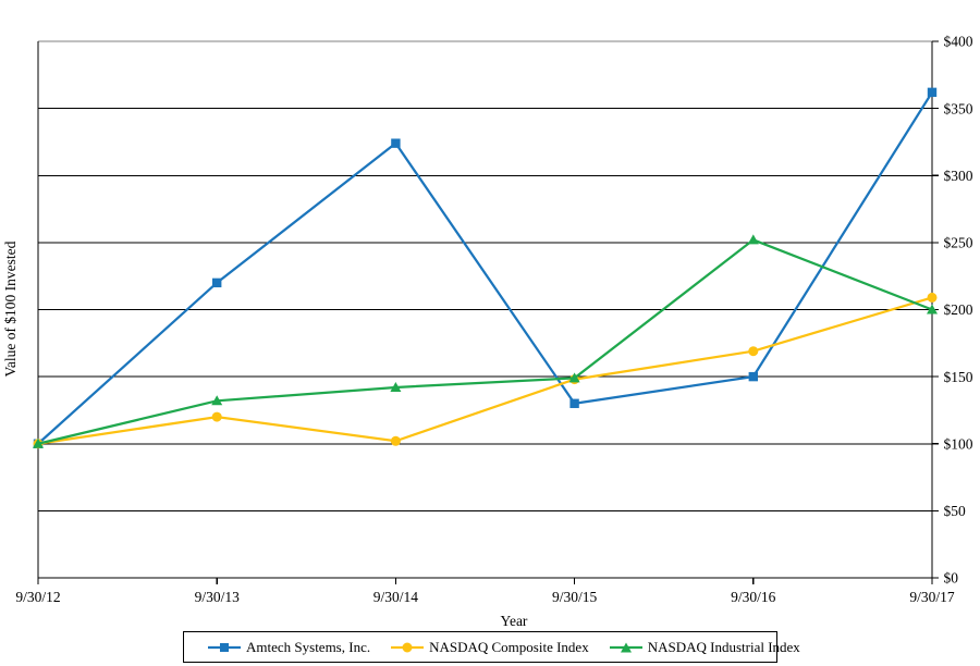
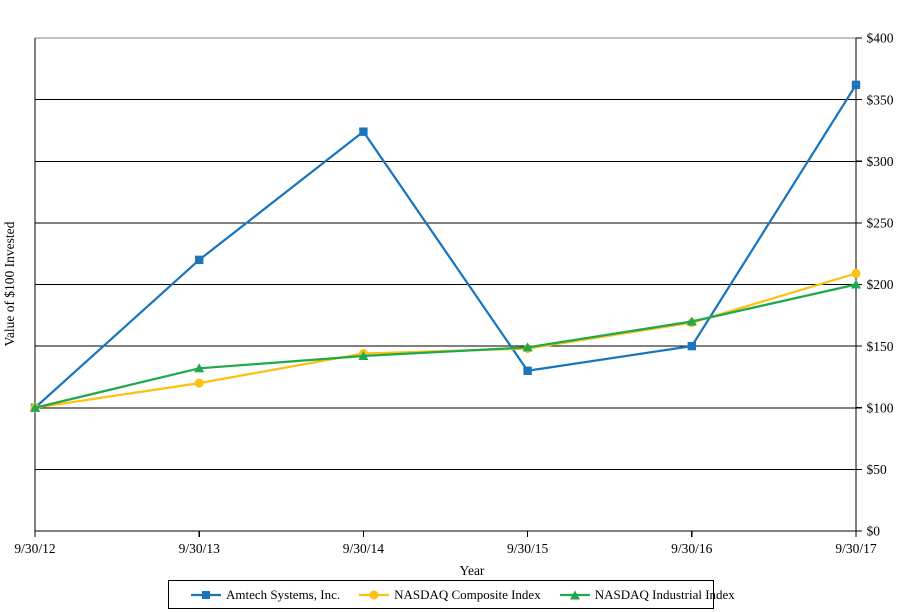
NASDAQ Composite Index/9/30/14: $102 -> $144
NASDAQ Industrial Index/9/30/16: $252 -> $170
